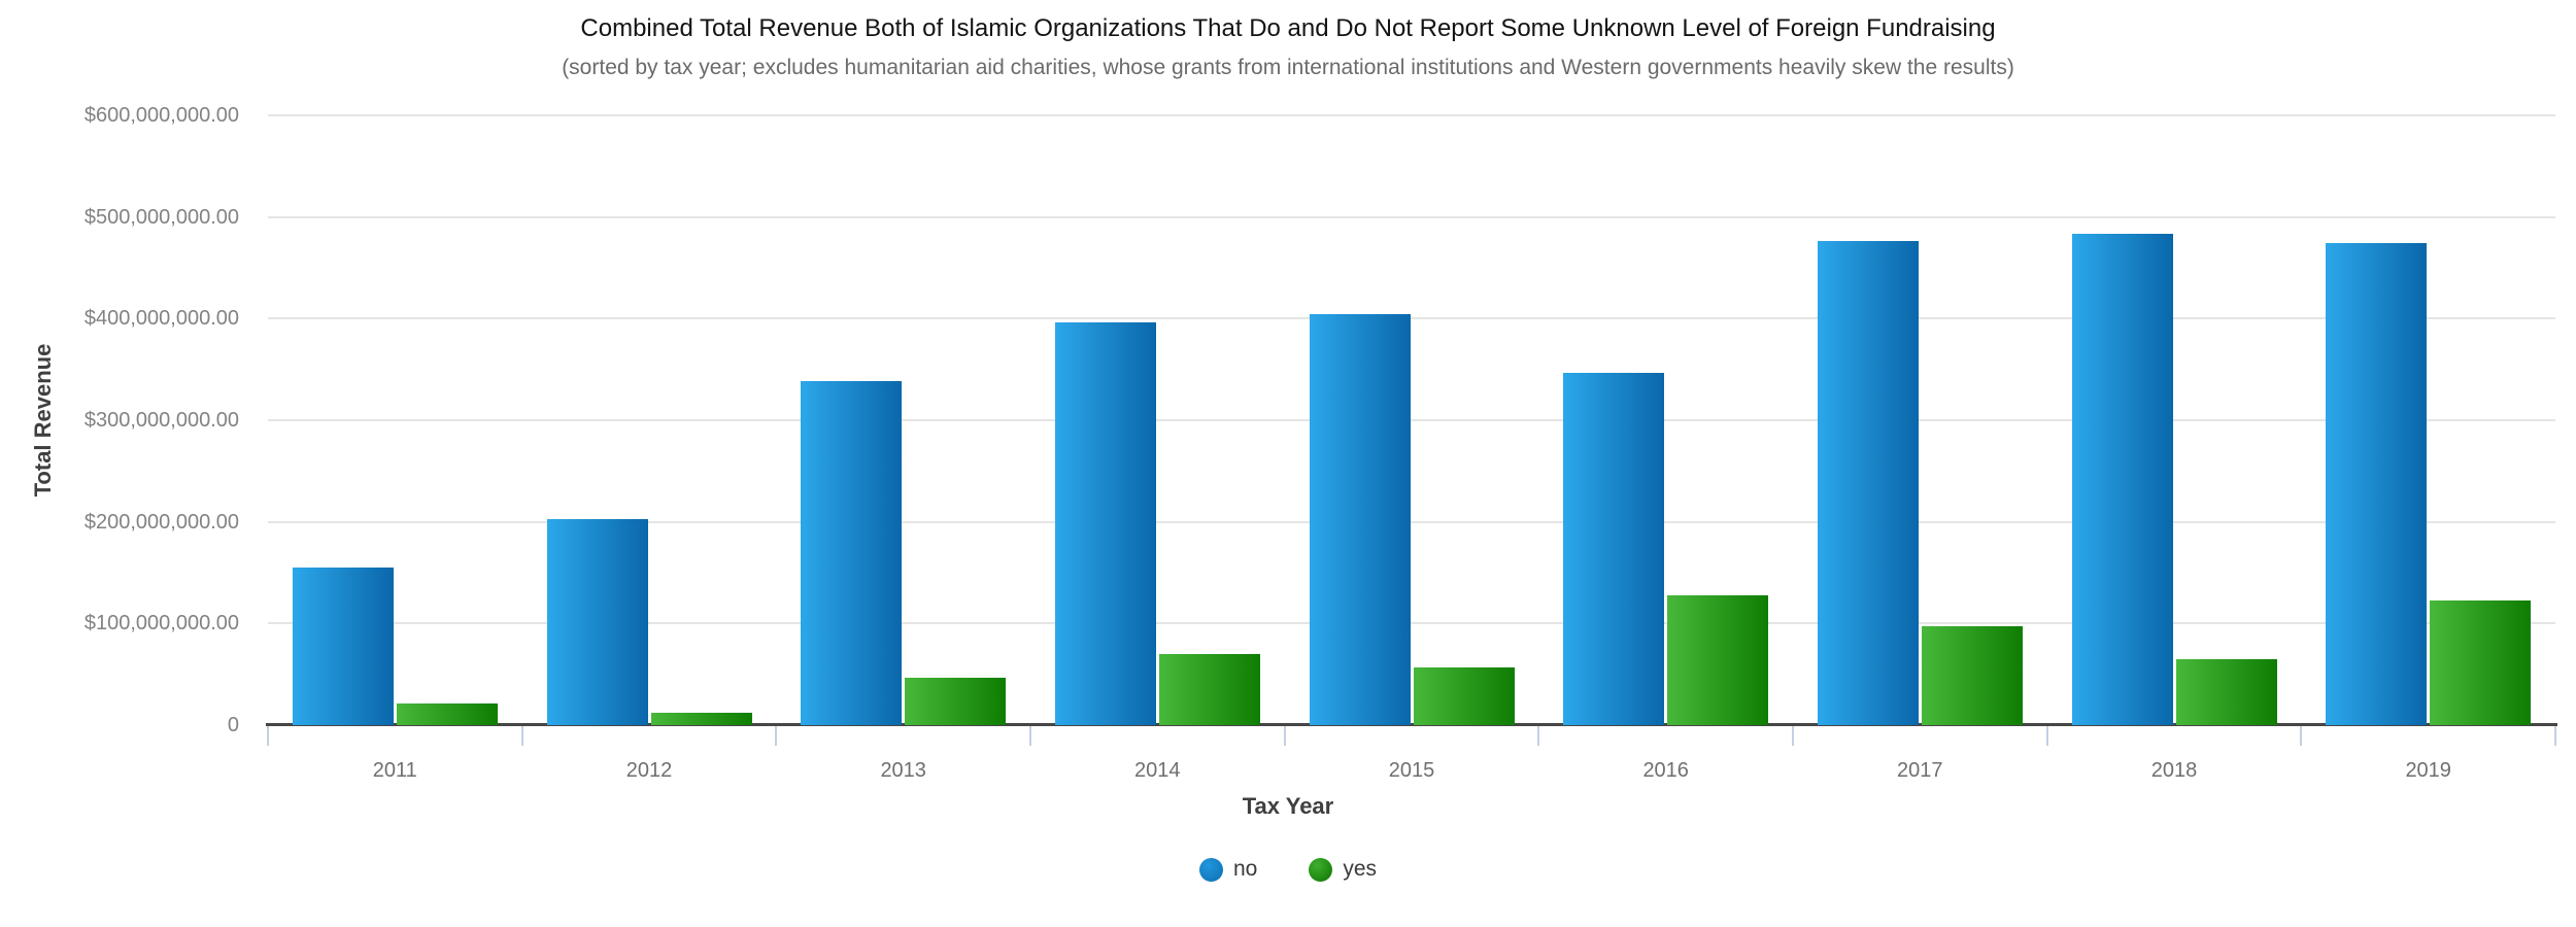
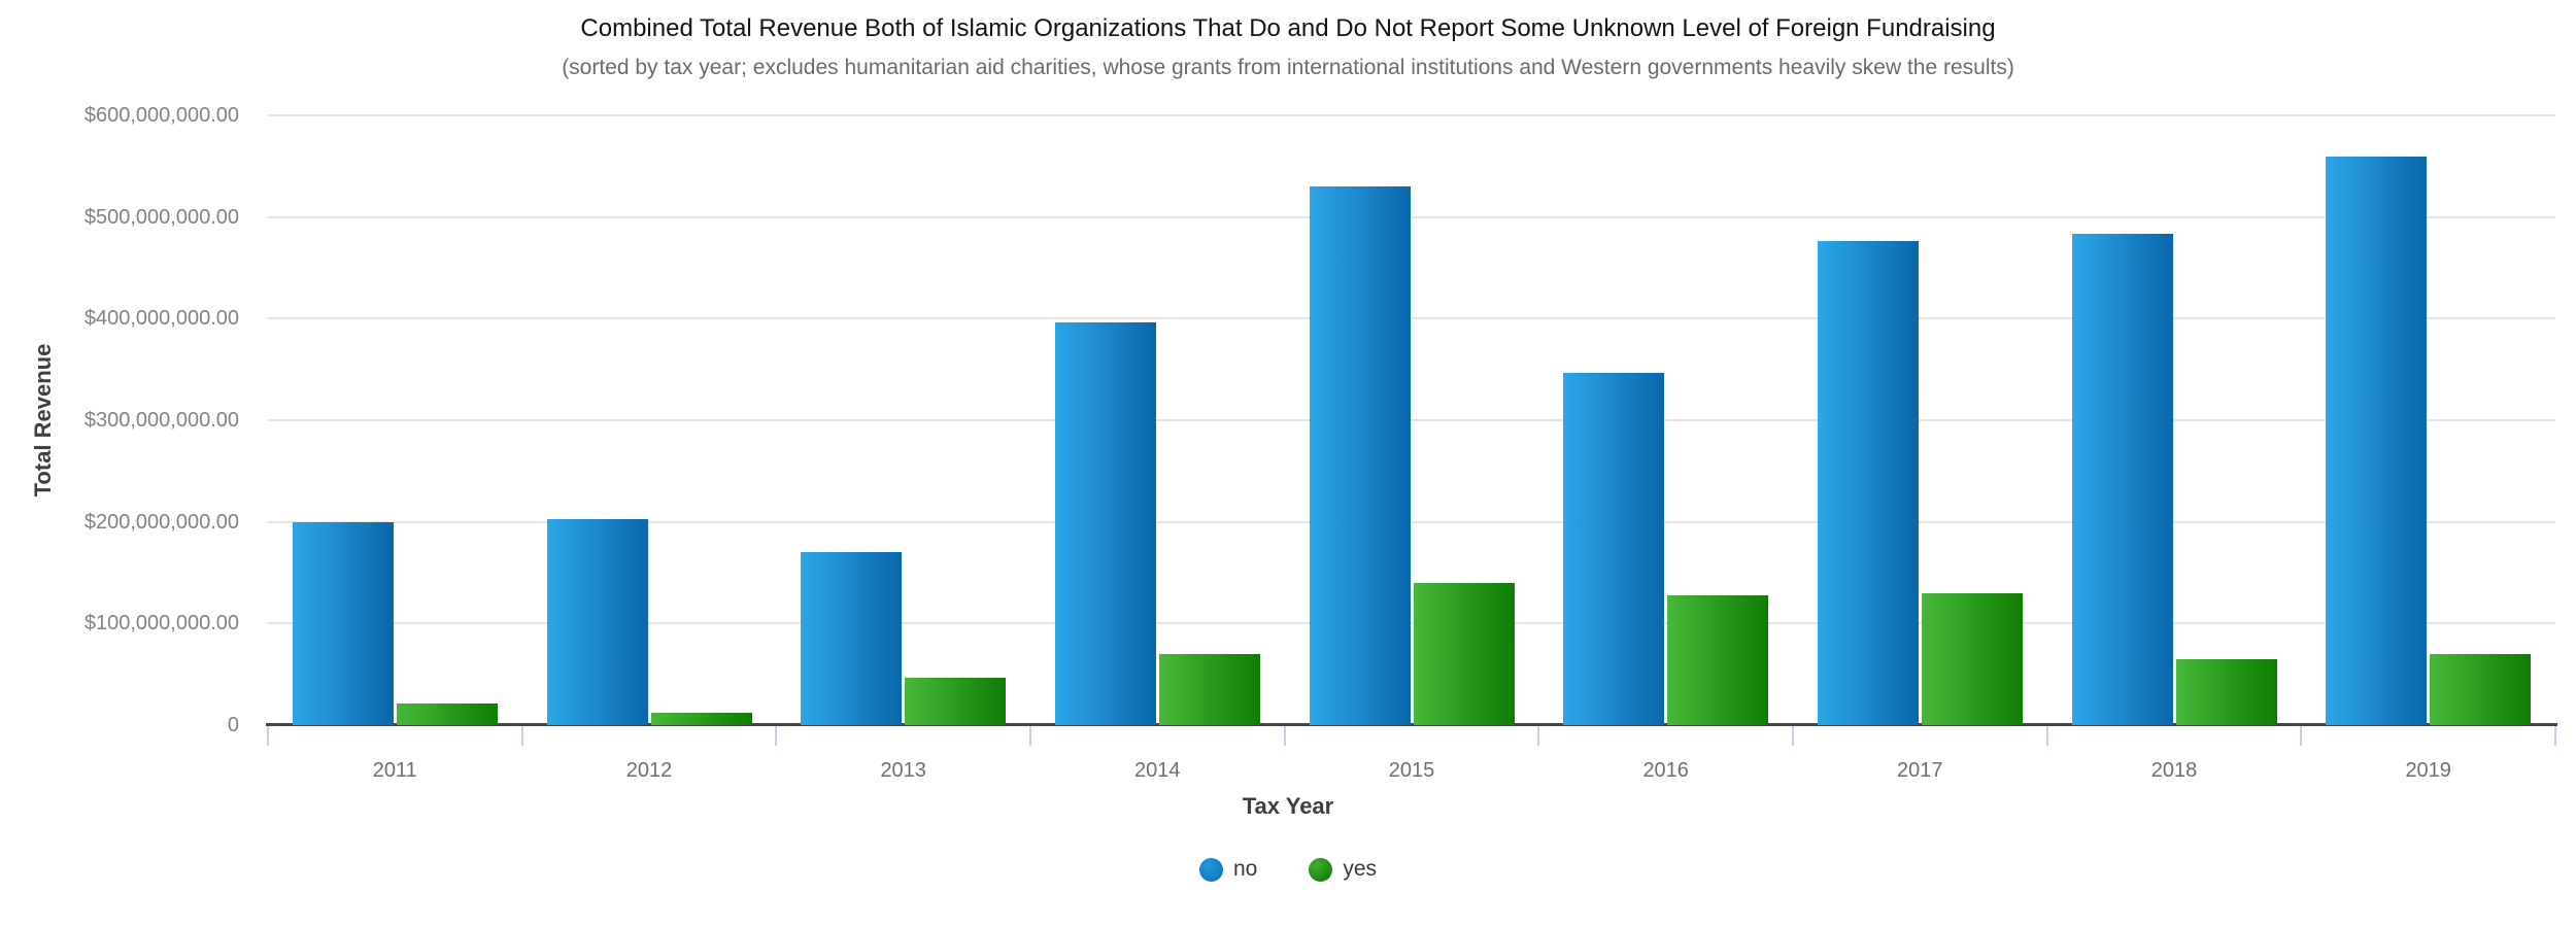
no/2011: $160000000 -> $200000000
no/2013: $340000000 -> $170000000
no/2015: $400000000 -> $530000000
yes/2015: $60000000 -> $140000000
yes/2017: $100000000 -> $130000000
no/2019: $470000000 -> $560000000
yes/2019: $120000000 -> $70000000
